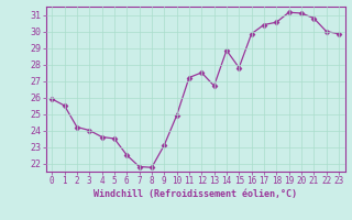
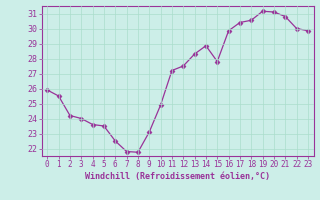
13: 26.7 -> 28.3
